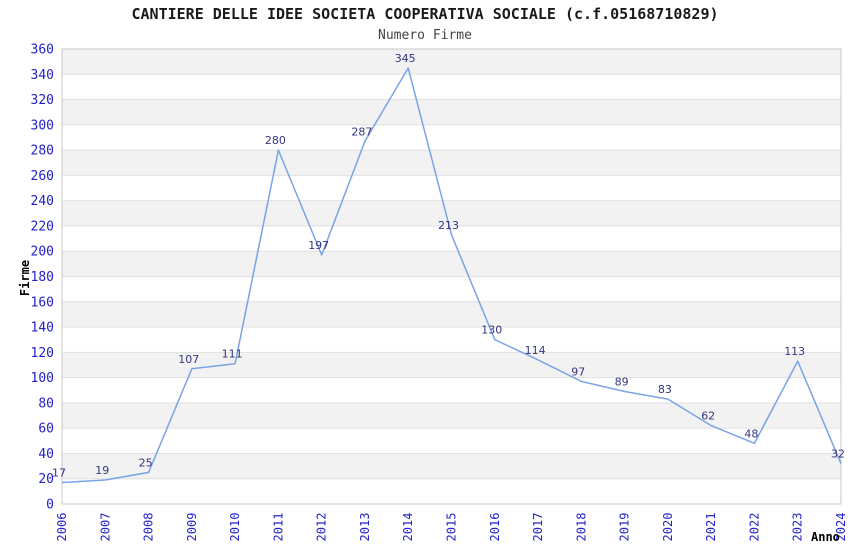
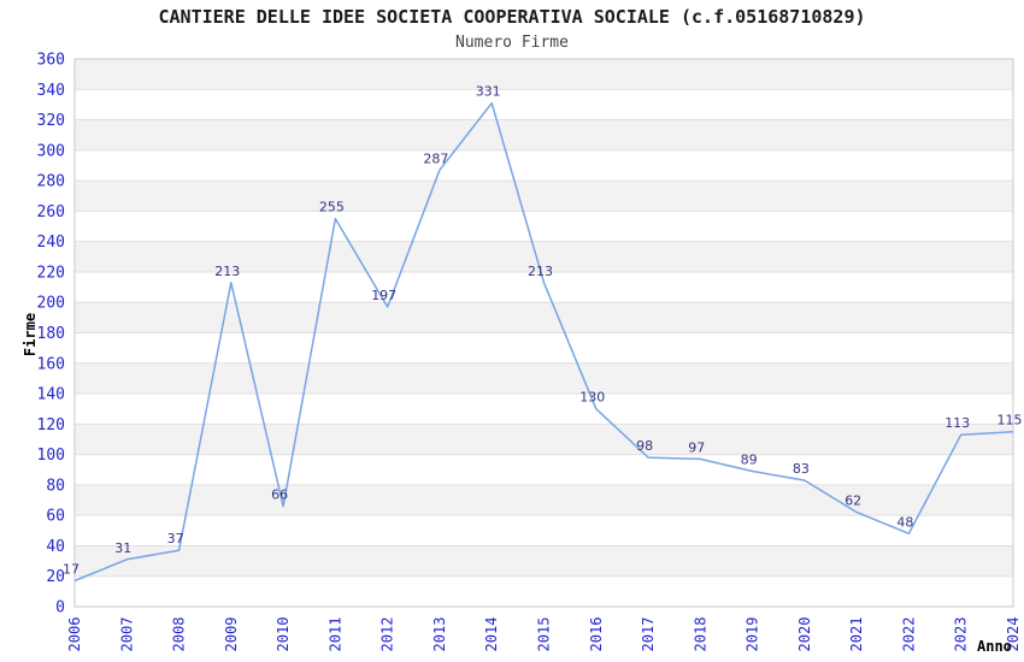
2007: 19 -> 31
2008: 25 -> 37
2009: 107 -> 213
2010: 111 -> 66
2011: 280 -> 255
2014: 345 -> 331
2017: 114 -> 98
2024: 32 -> 115
